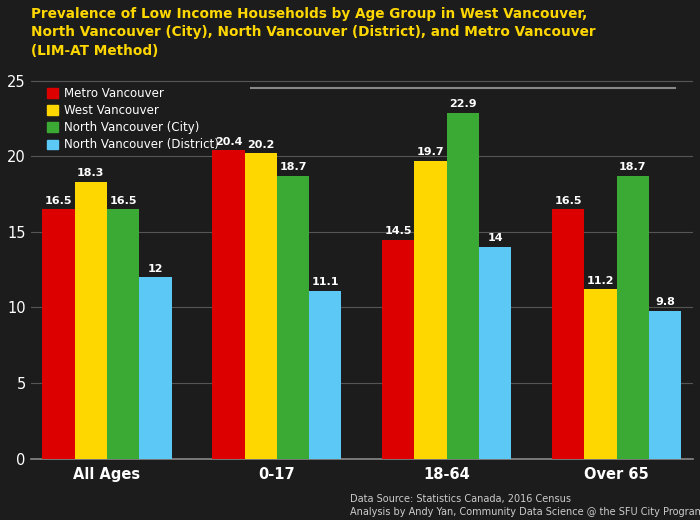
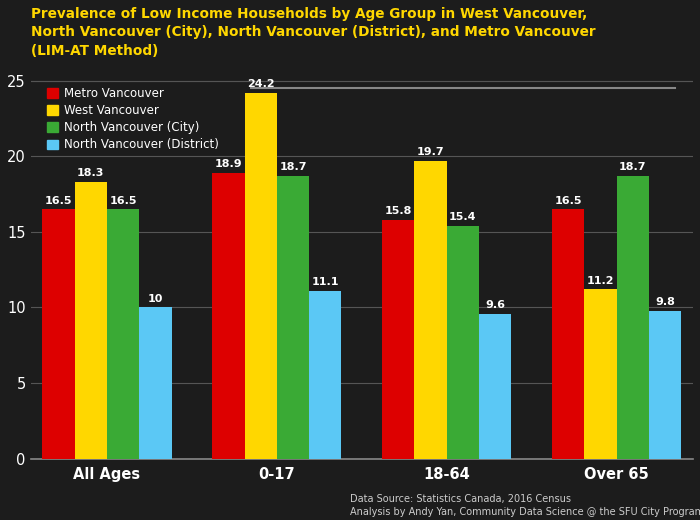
North Vancouver (District)/All Ages: 12 -> 10
Metro Vancouver/0-17: 20.4 -> 18.9
West Vancouver/0-17: 20.2 -> 24.2
Metro Vancouver/18-64: 14.5 -> 15.8
North Vancouver (City)/18-64: 22.9 -> 15.4
North Vancouver (District)/18-64: 14 -> 9.6
